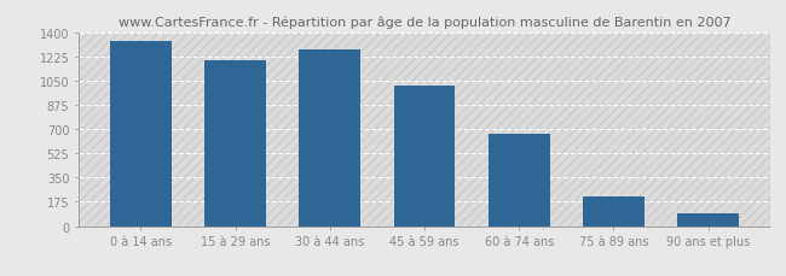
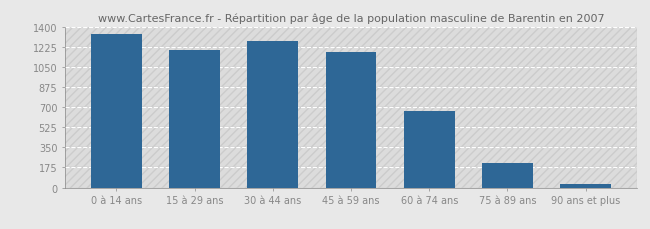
45 à 59 ans: 1010 -> 1180
90 ans et plus: 90 -> 30
